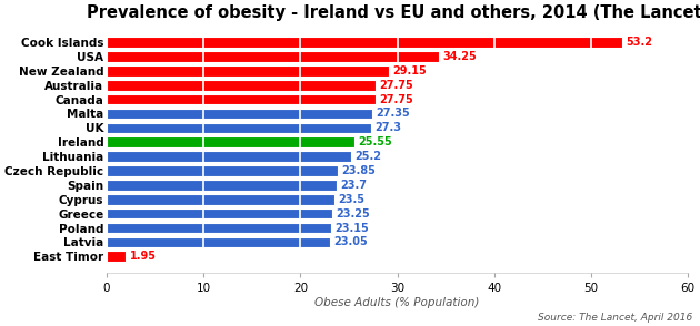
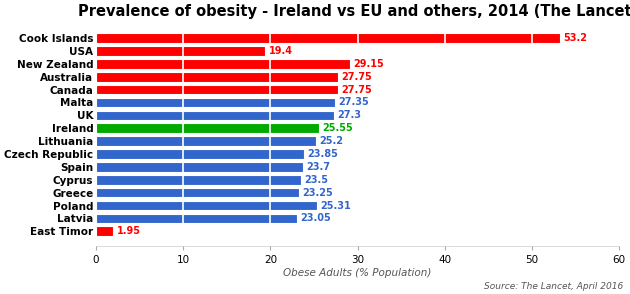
USA: 34.25 -> 19.4
Poland: 23.15 -> 25.31
